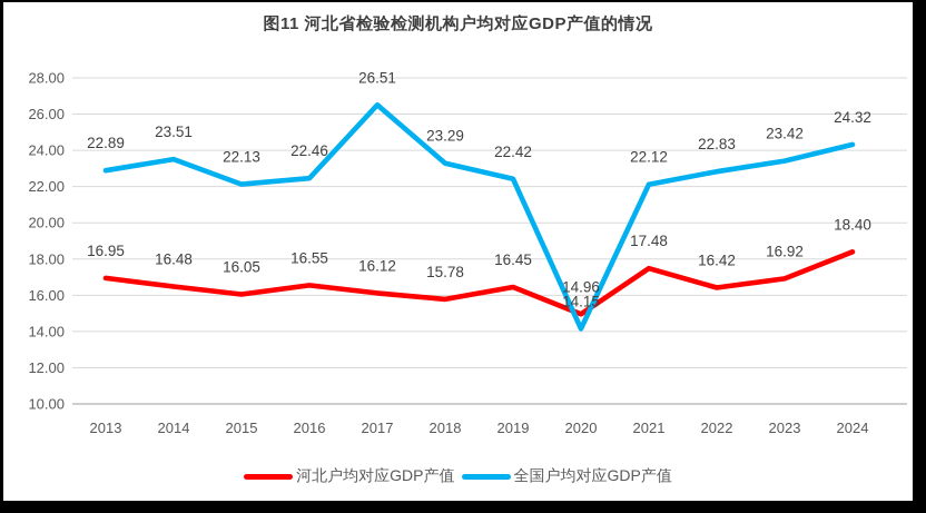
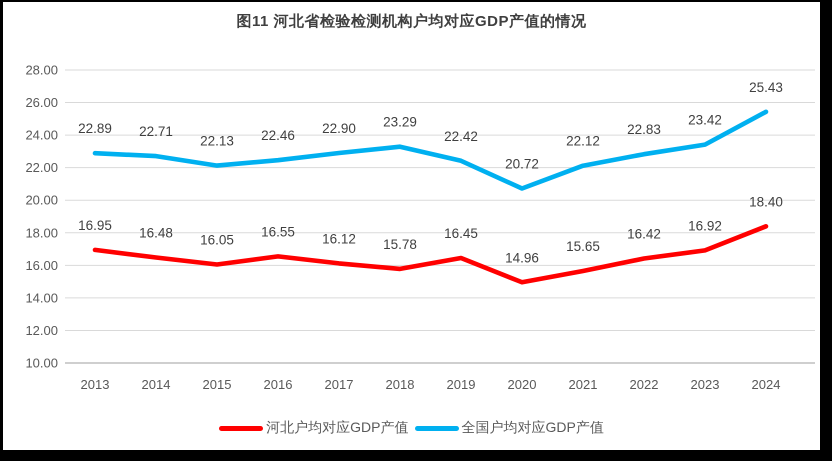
全国户均对应GDP产值/2014: 23.51 -> 22.71
全国户均对应GDP产值/2017: 26.51 -> 22.90
全国户均对应GDP产值/2020: 14.15 -> 20.72
河北户均对应GDP产值/2021: 17.48 -> 15.65
全国户均对应GDP产值/2024: 24.32 -> 25.43
